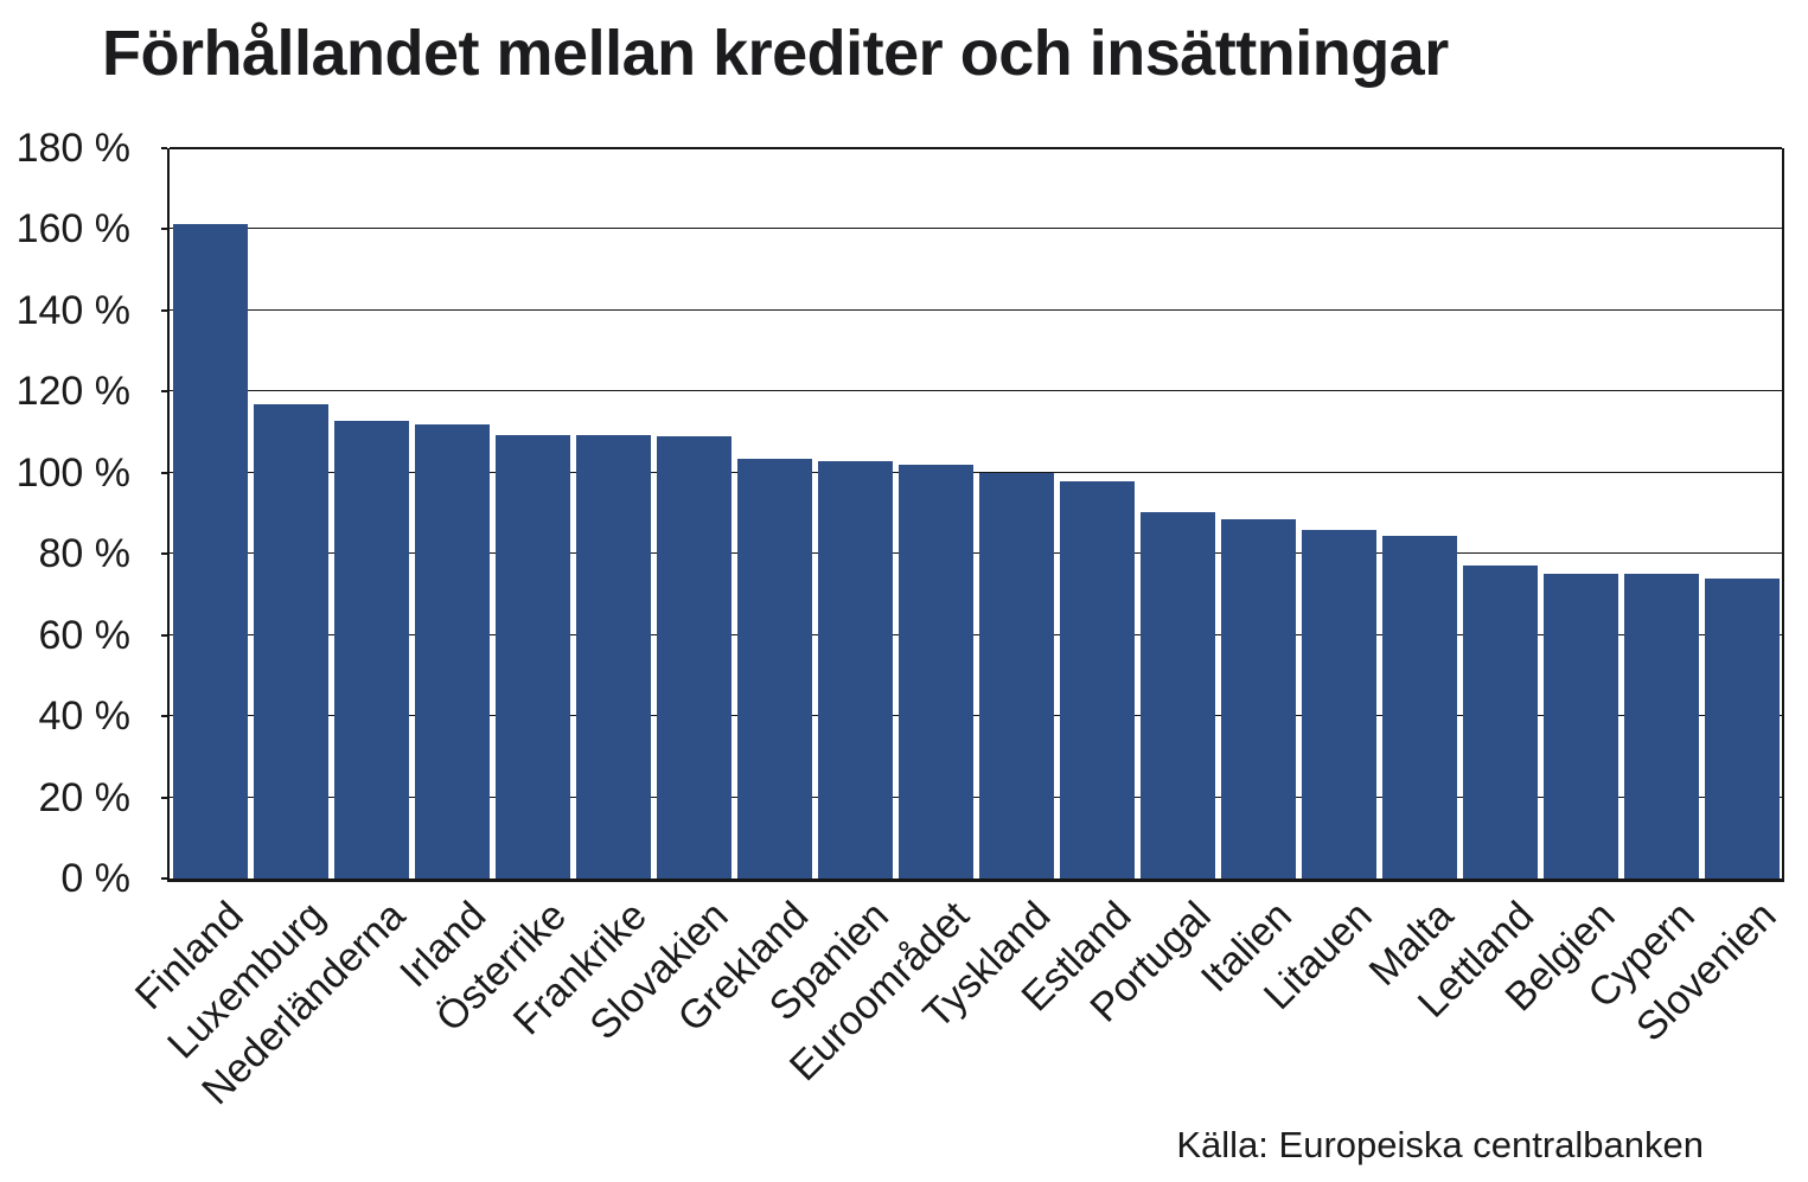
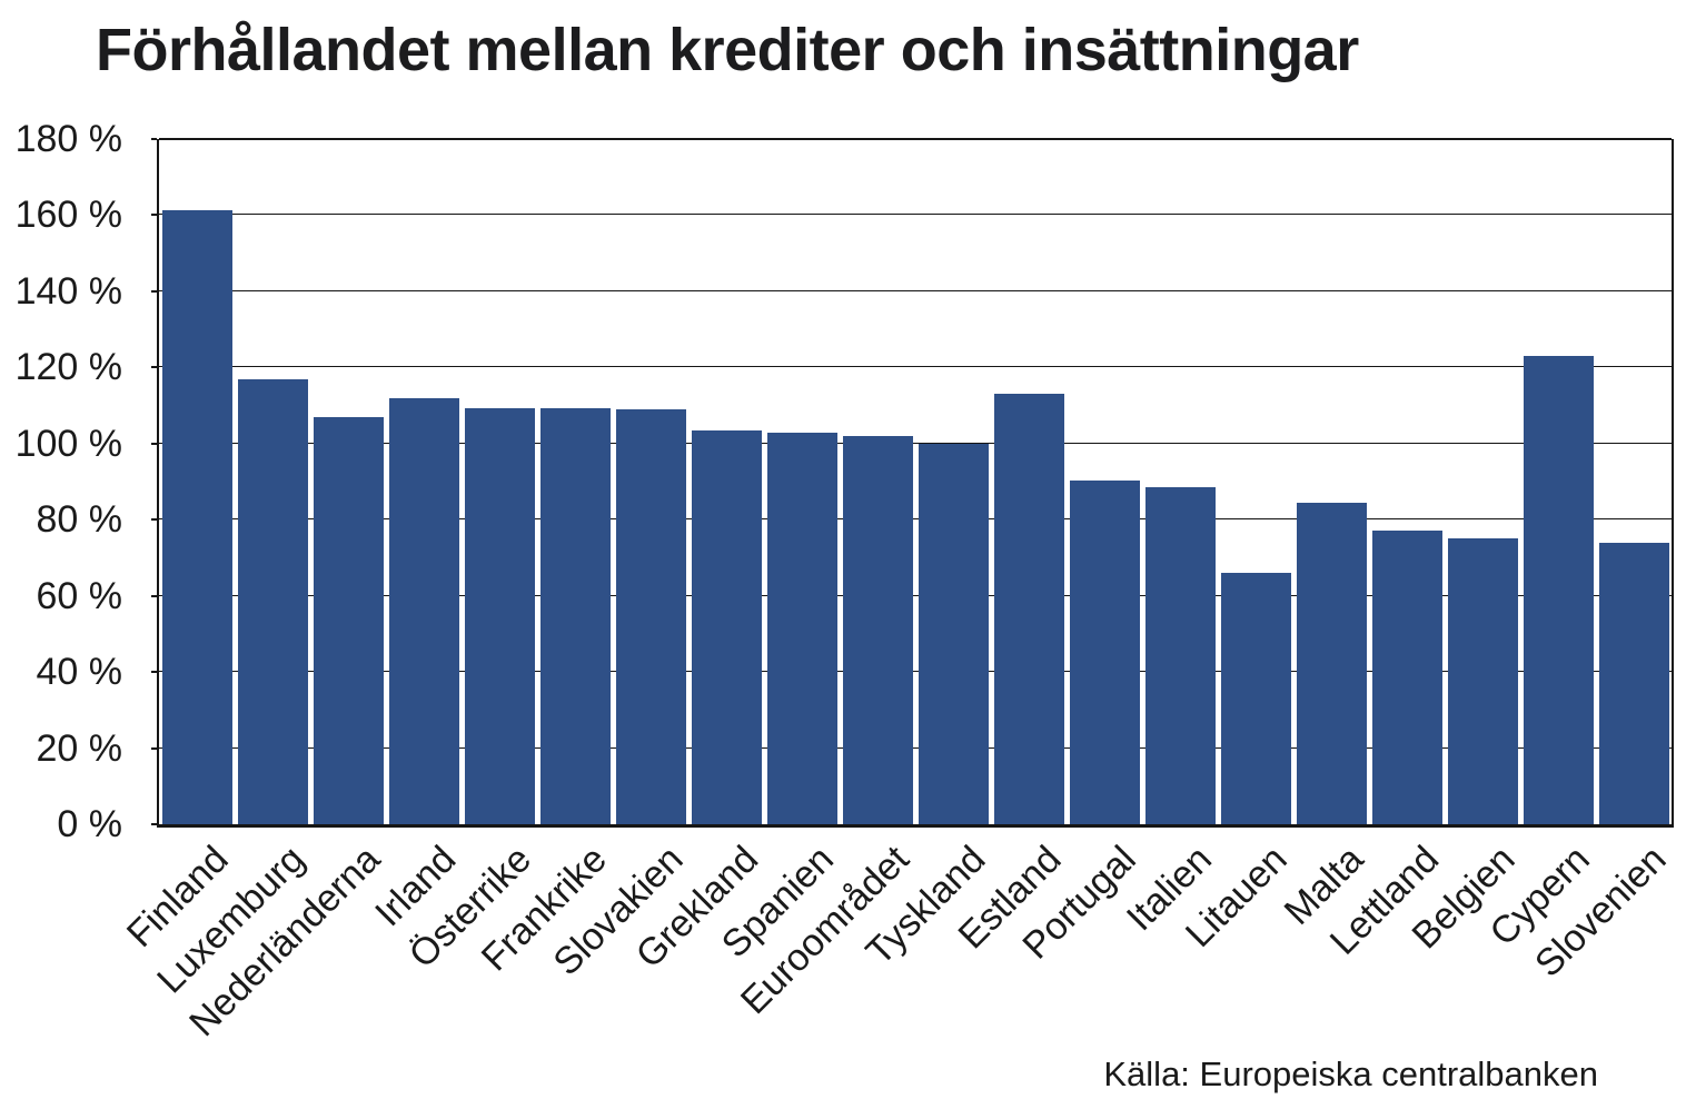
Nederländerna: 113% -> 107%
Estland: 98% -> 113%
Litauen: 86% -> 66%
Cypern: 75% -> 123%
